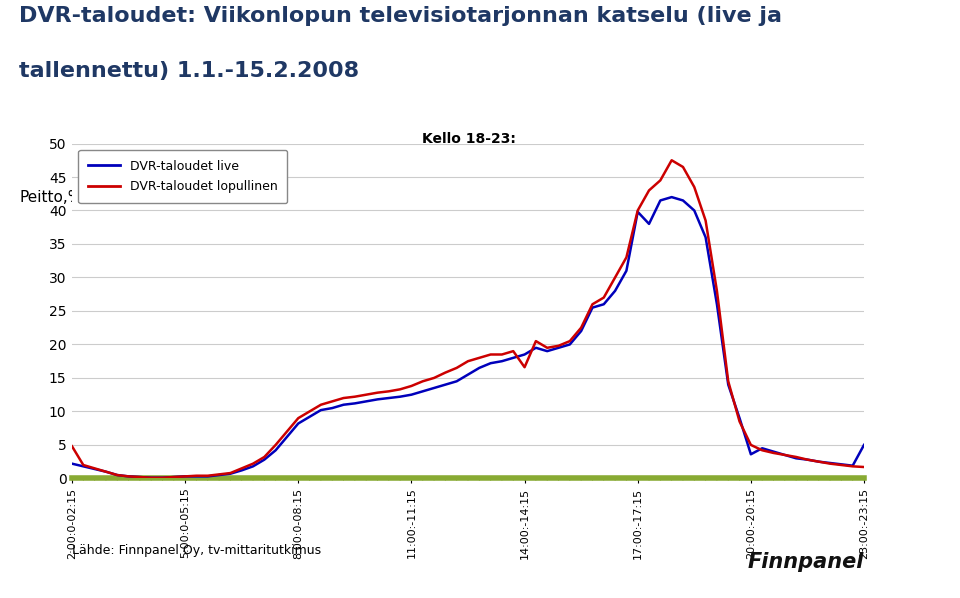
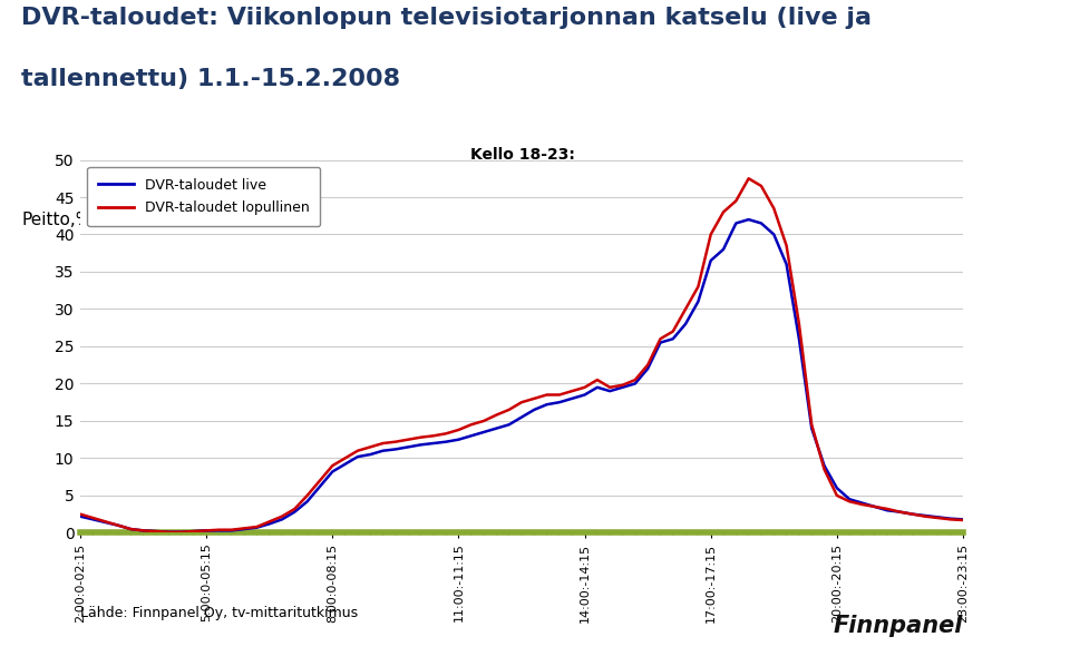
DVR-taloudet lopullinen/2:00:0-02:15: 4.8 -> 2.5
DVR-taloudet lopullinen/14:00:-14:15: 16.6 -> 19.5
DVR-taloudet live/17:00:-17:15: 39.8 -> 36.5
DVR-taloudet live/20:00:-20:15: 3.6 -> 6.0
DVR-taloudet live/23:00:-23:15: 5.0 -> 1.8
